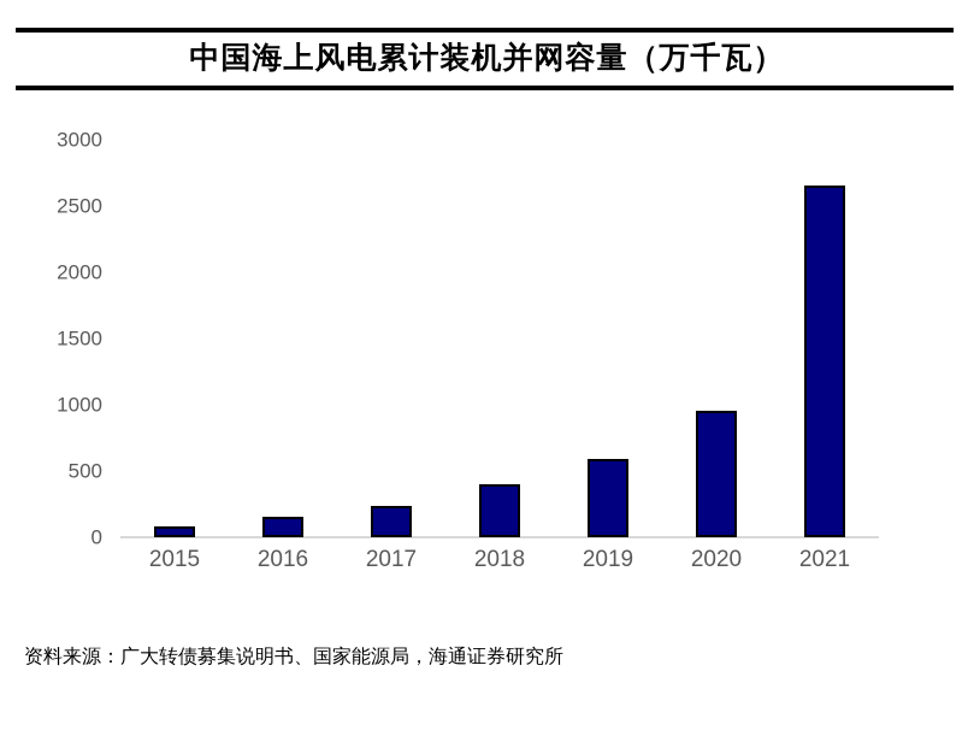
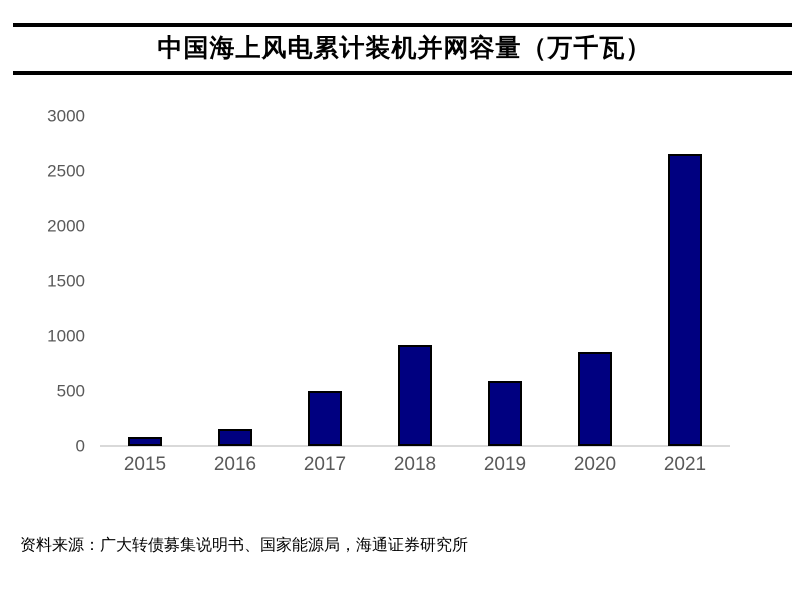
2017: 240 -> 500
2018: 400 -> 920
2020: 950 -> 850
